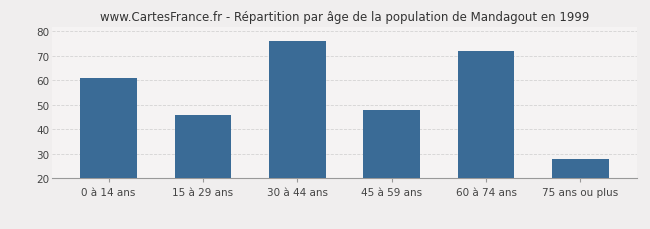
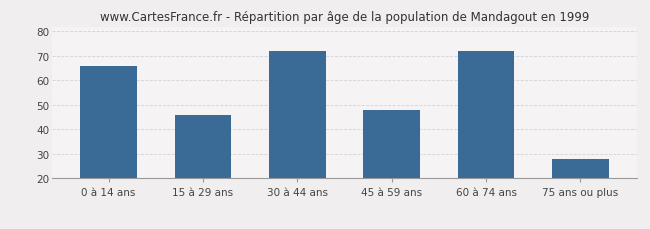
0 à 14 ans: 61 -> 66
30 à 44 ans: 76 -> 72
